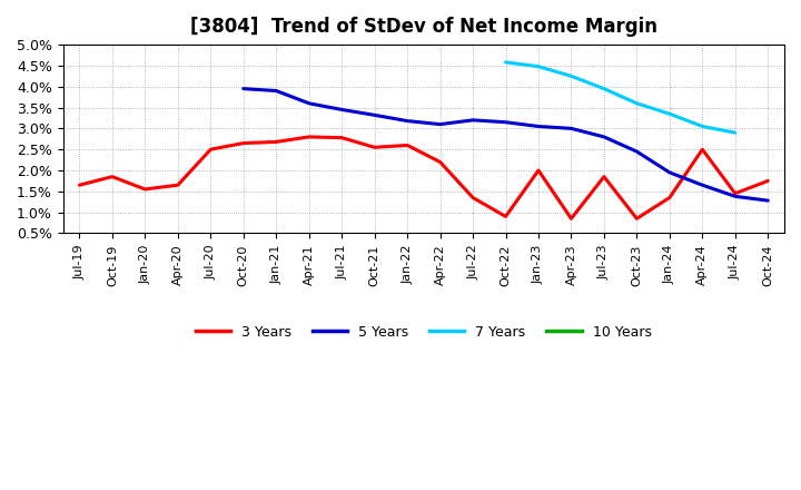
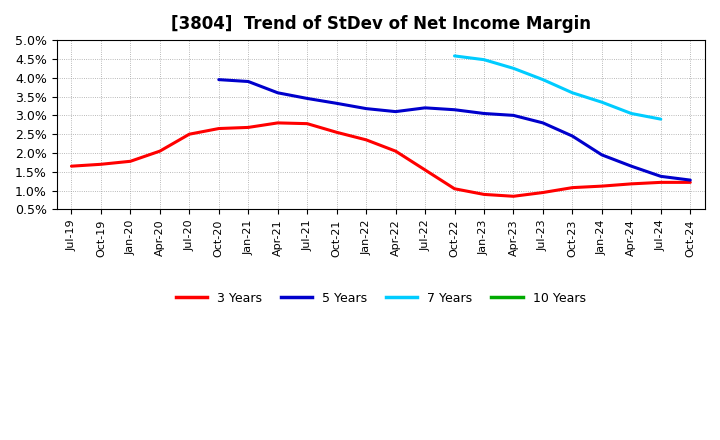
3 Years/Oct-19: 1.85% -> 1.70%
3 Years/Jan-20: 1.55% -> 1.78%
3 Years/Apr-20: 1.65% -> 2.05%
3 Years/Jan-22: 2.60% -> 2.35%
3 Years/Apr-22: 2.20% -> 2.05%
3 Years/Jul-22: 1.35% -> 1.55%
3 Years/Oct-22: 0.90% -> 1.05%
3 Years/Jan-23: 2.00% -> 0.90%
3 Years/Jul-23: 1.85% -> 0.95%
3 Years/Oct-23: 0.85% -> 1.08%
3 Years/Jan-24: 1.35% -> 1.12%
3 Years/Apr-24: 2.50% -> 1.18%
3 Years/Jul-24: 1.45% -> 1.22%
3 Years/Oct-24: 1.75% -> 1.22%
